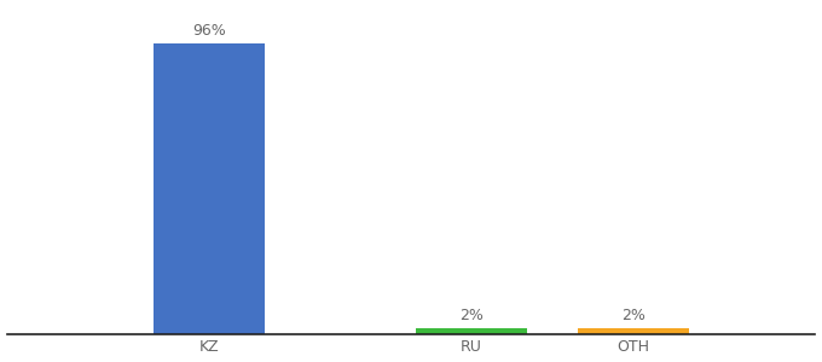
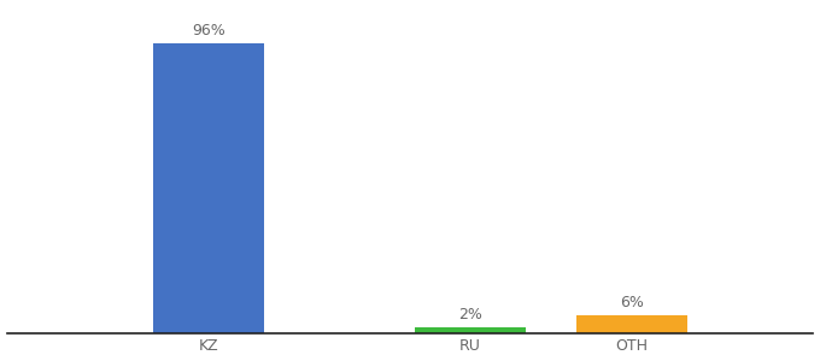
OTH: 2% -> 6%
